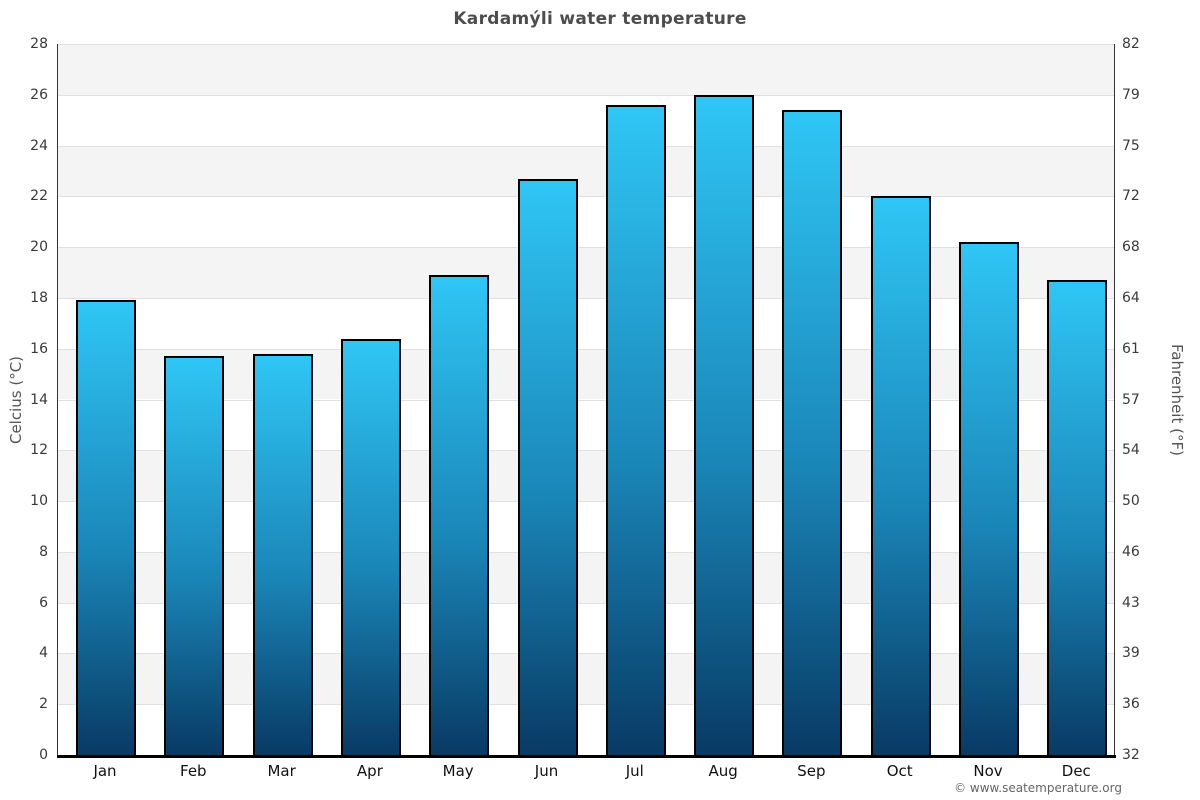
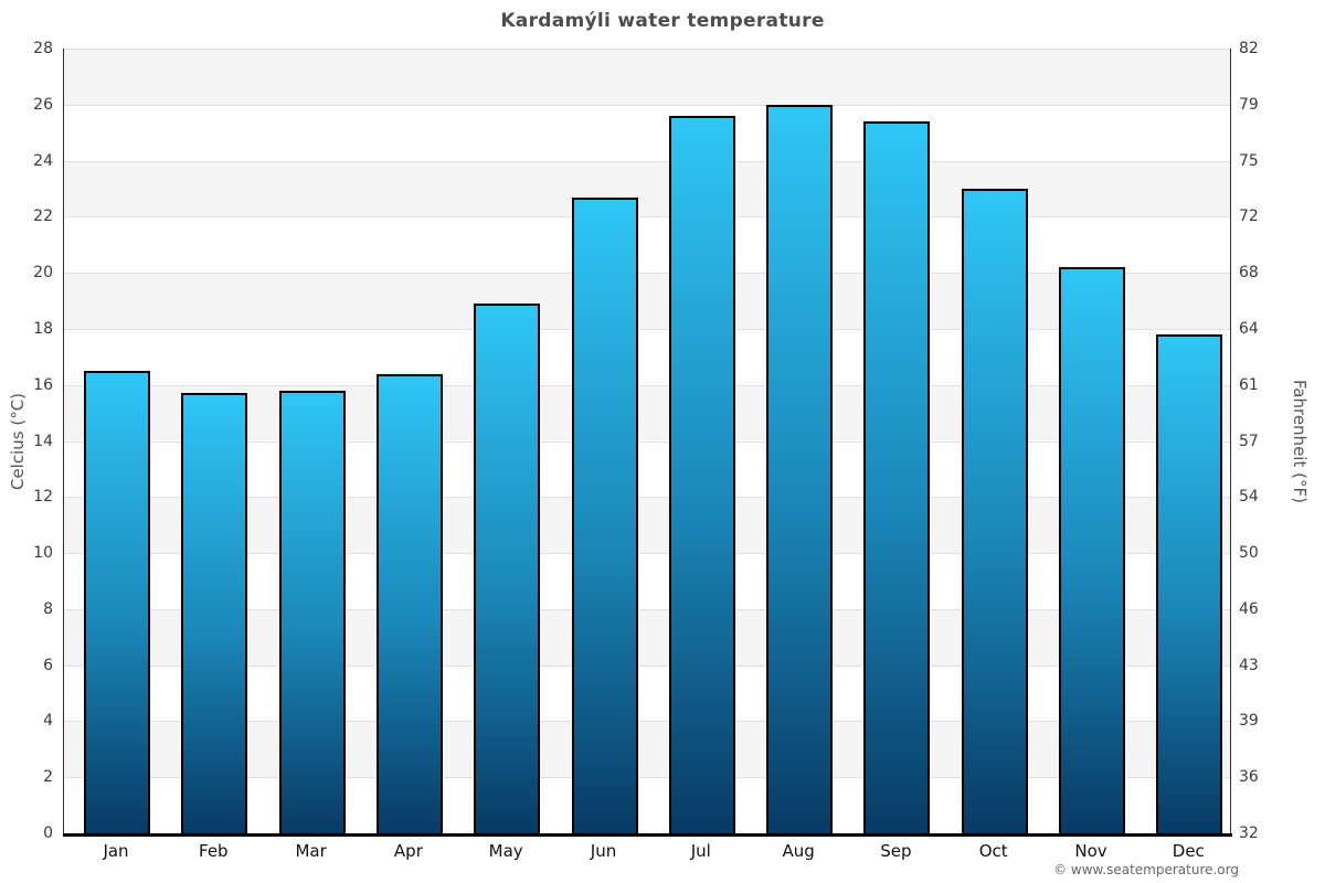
Jan: 17.9 -> 16.5
Oct: 22.0 -> 23.0
Dec: 18.7 -> 17.8
